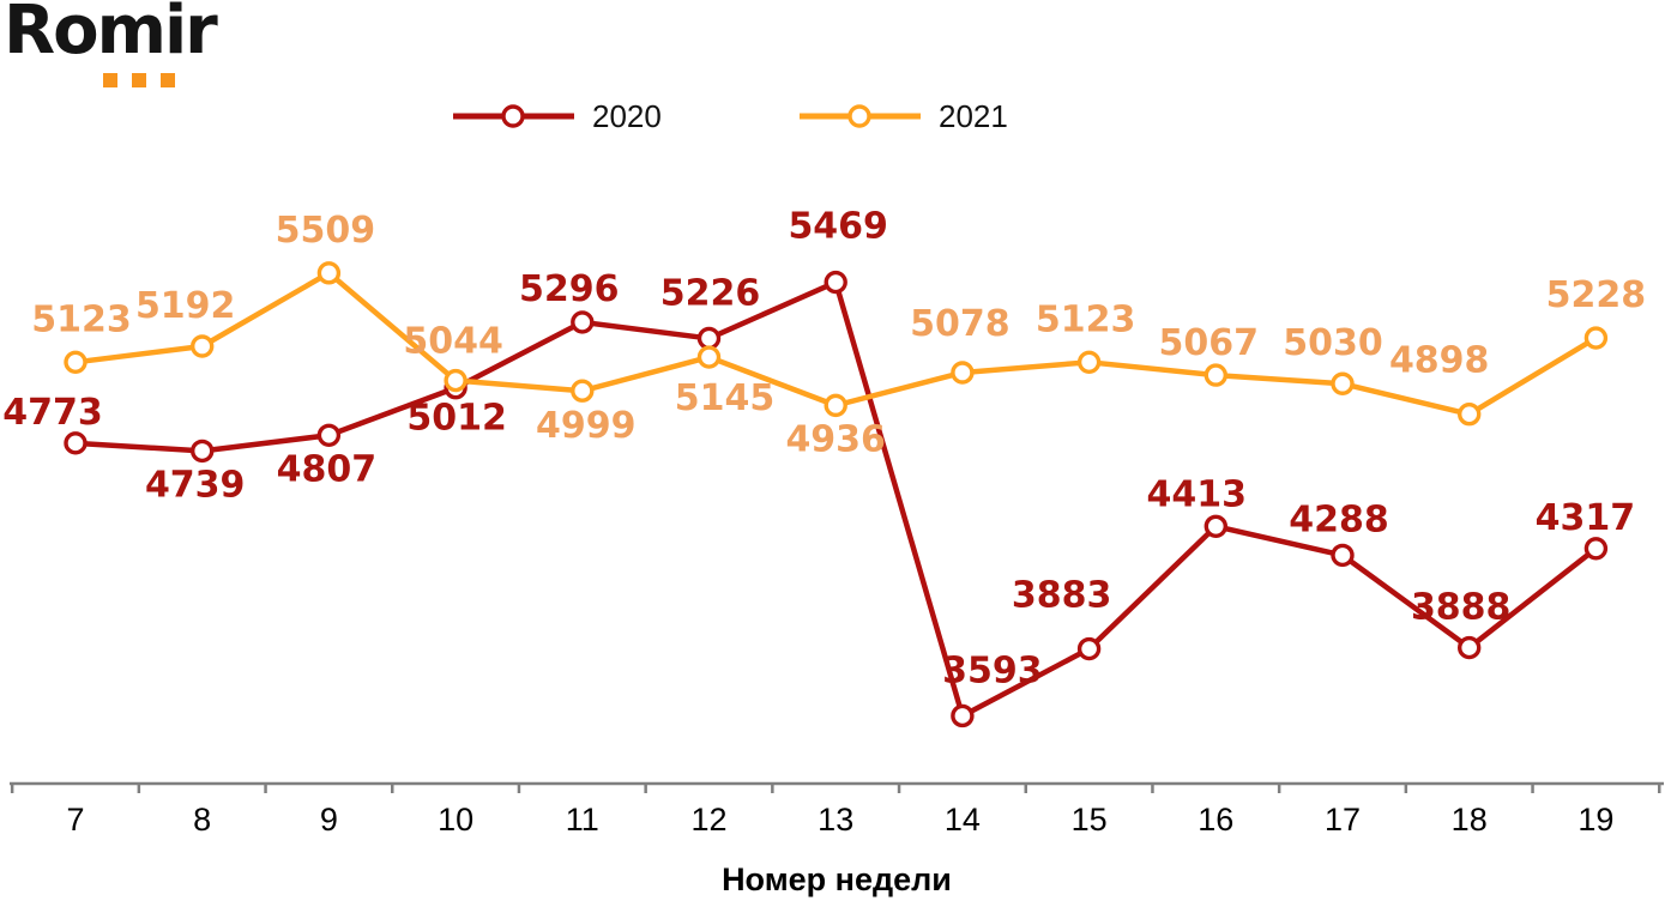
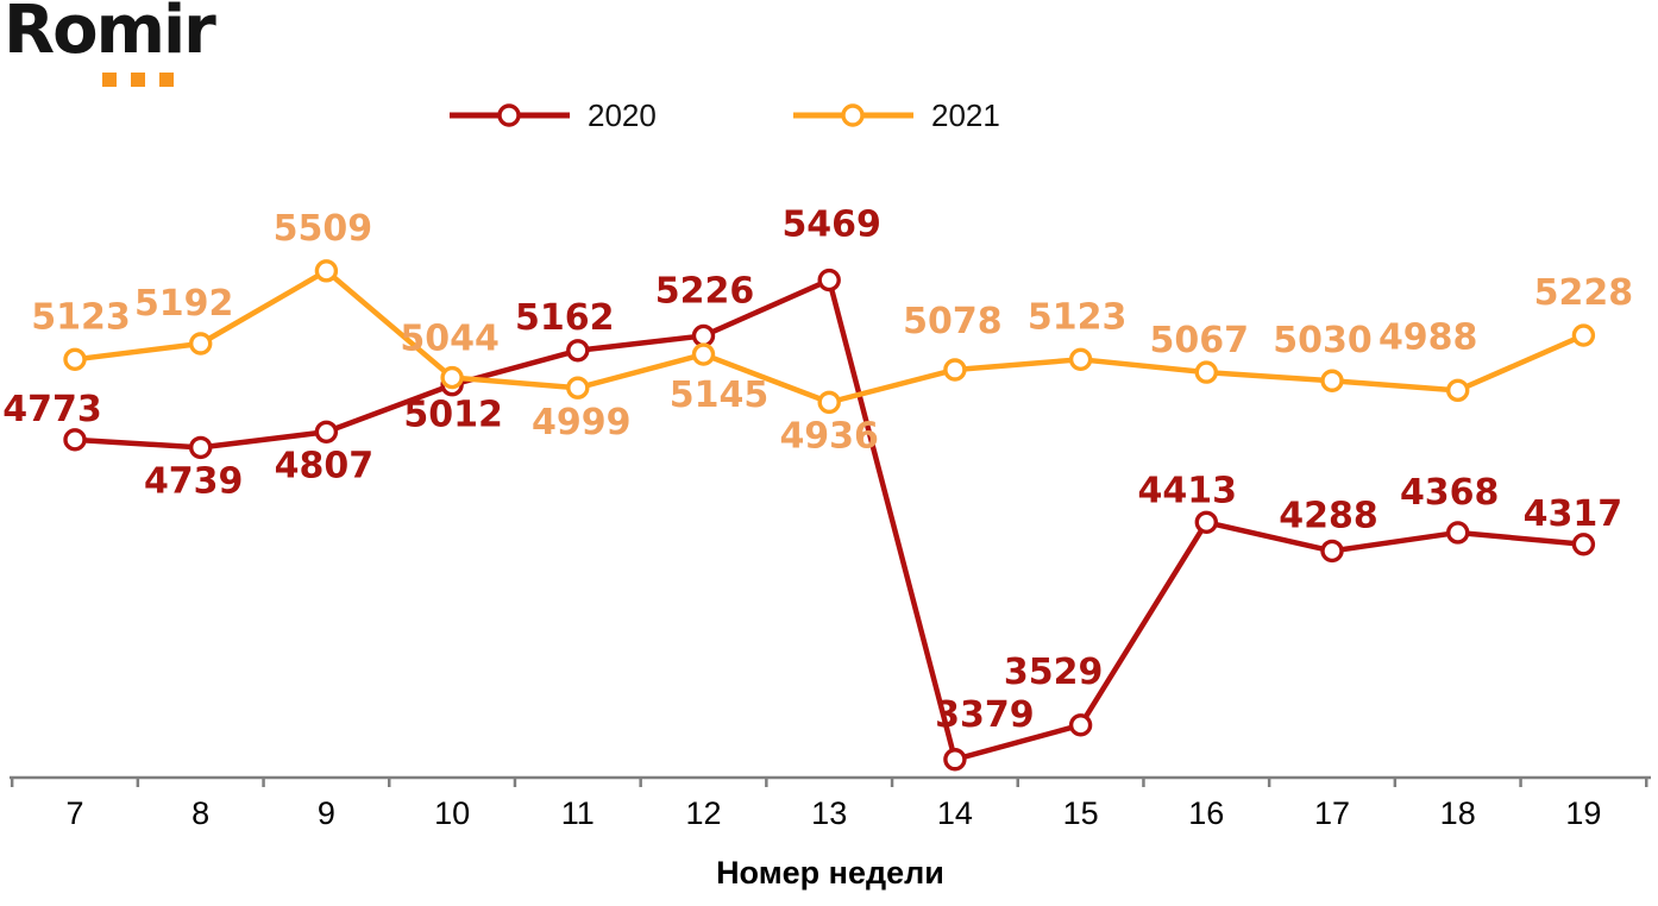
2020/11: 5296 -> 5162
2020/14: 3593 -> 3379
2020/15: 3883 -> 3529
2020/18: 3888 -> 4368
2021/18: 4898 -> 4988
